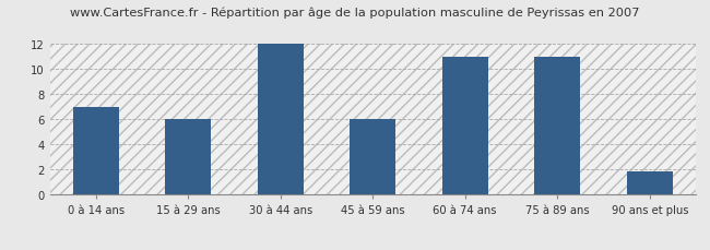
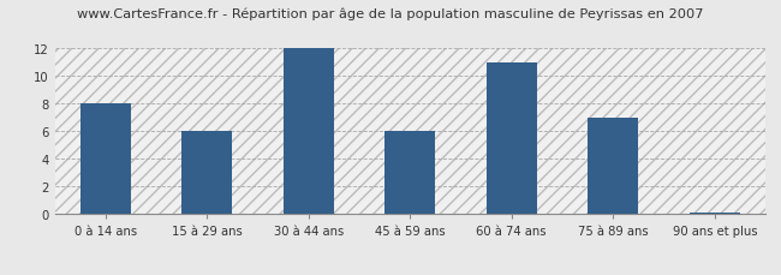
0 à 14 ans: 7.0 -> 8.0
75 à 89 ans: 11.0 -> 7.0
90 ans et plus: 1.9 -> 0.1
